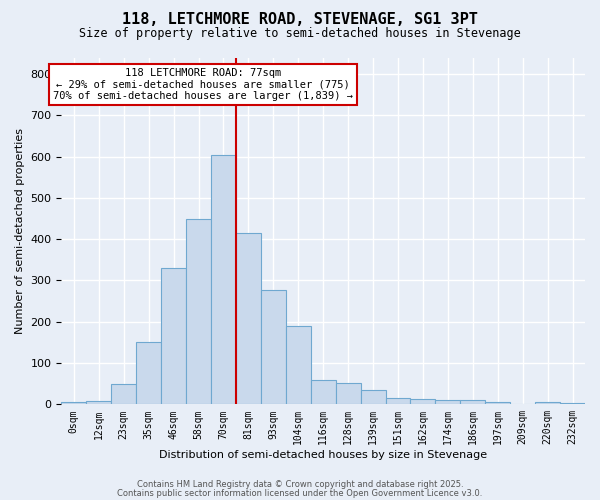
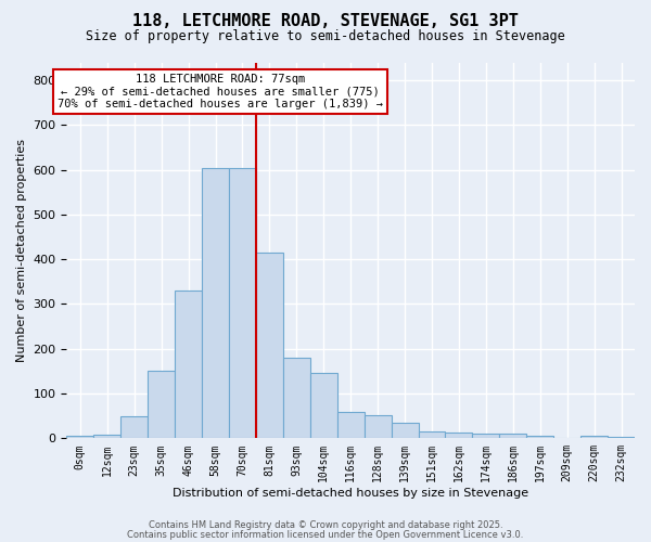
58sqm: 450 -> 605
93sqm: 278 -> 180
104sqm: 190 -> 145
